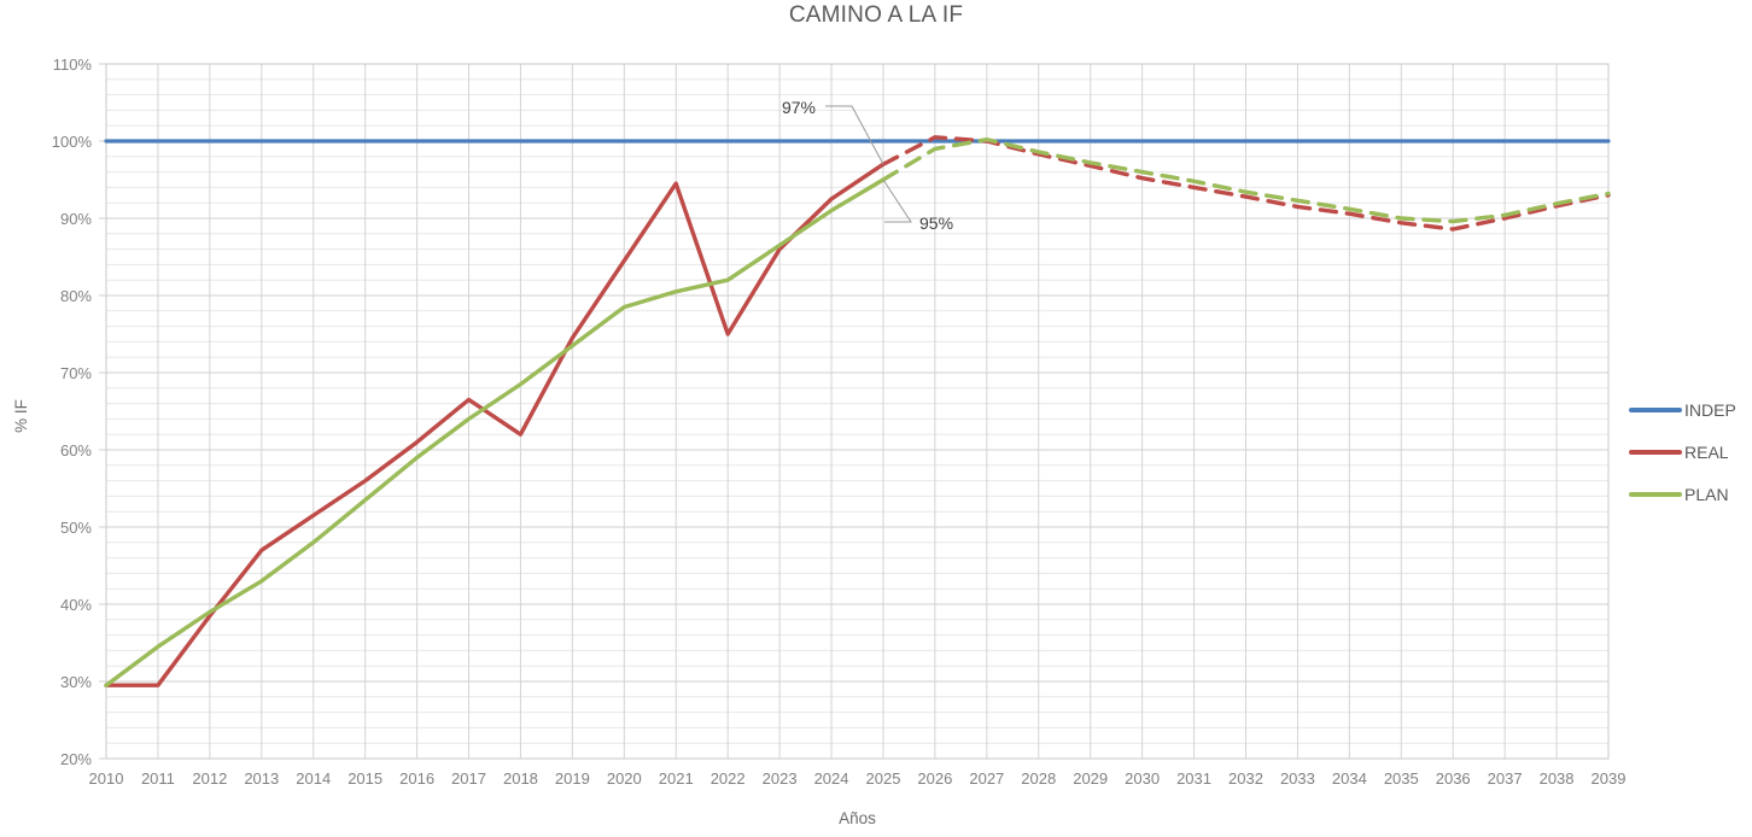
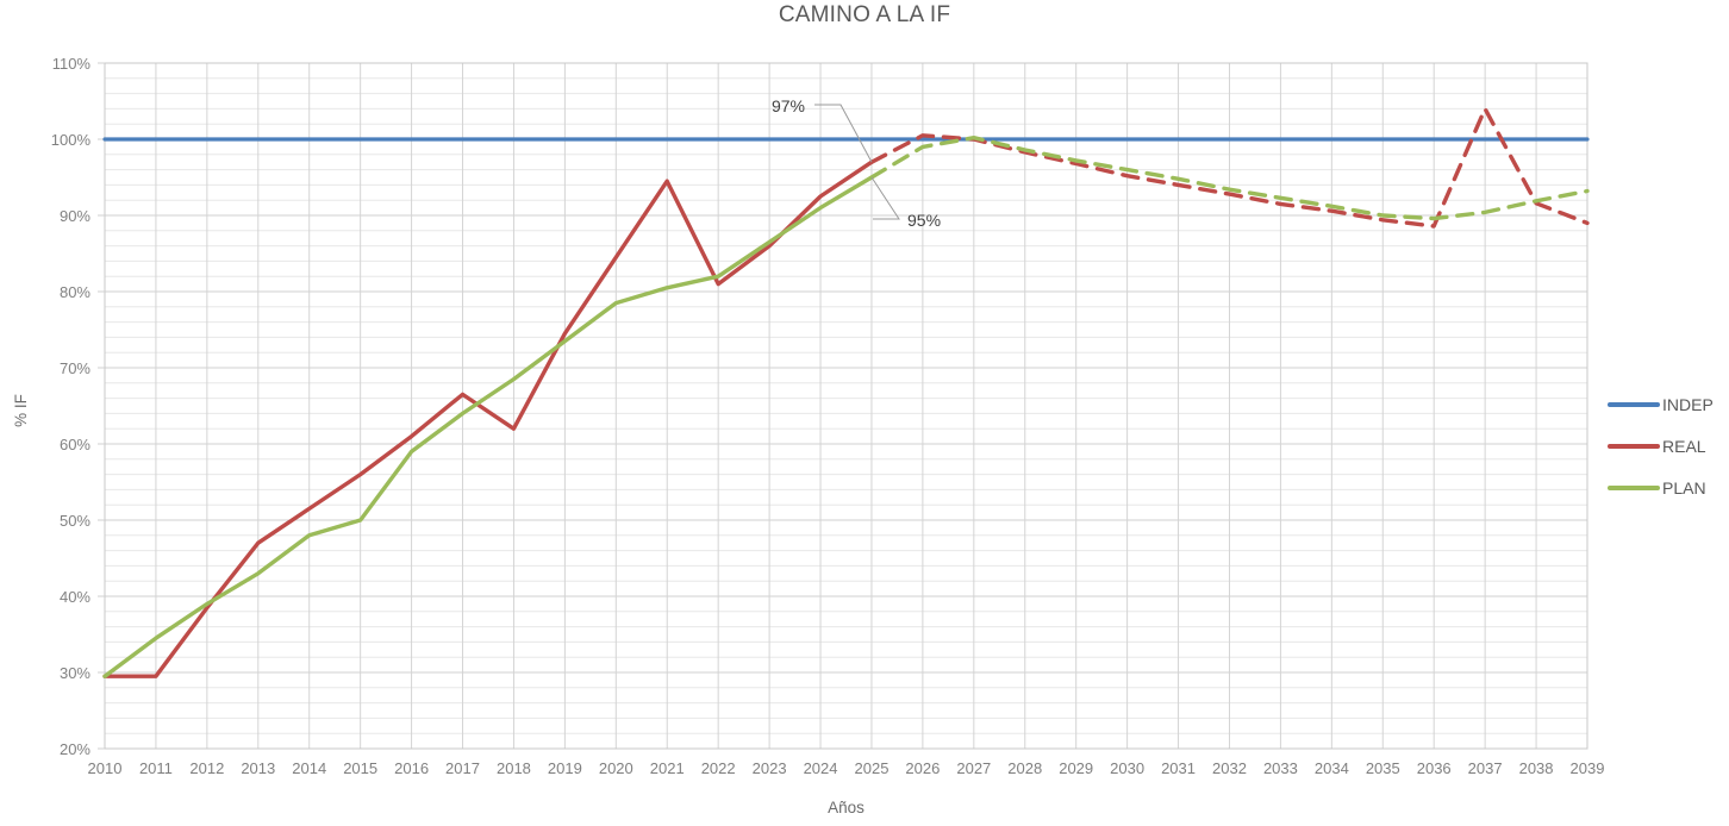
PLAN/2015: 54% -> 50%
REAL/2022: 75% -> 81%
REAL/2037: 90% -> 104%
REAL/2039: 93% -> 89%
